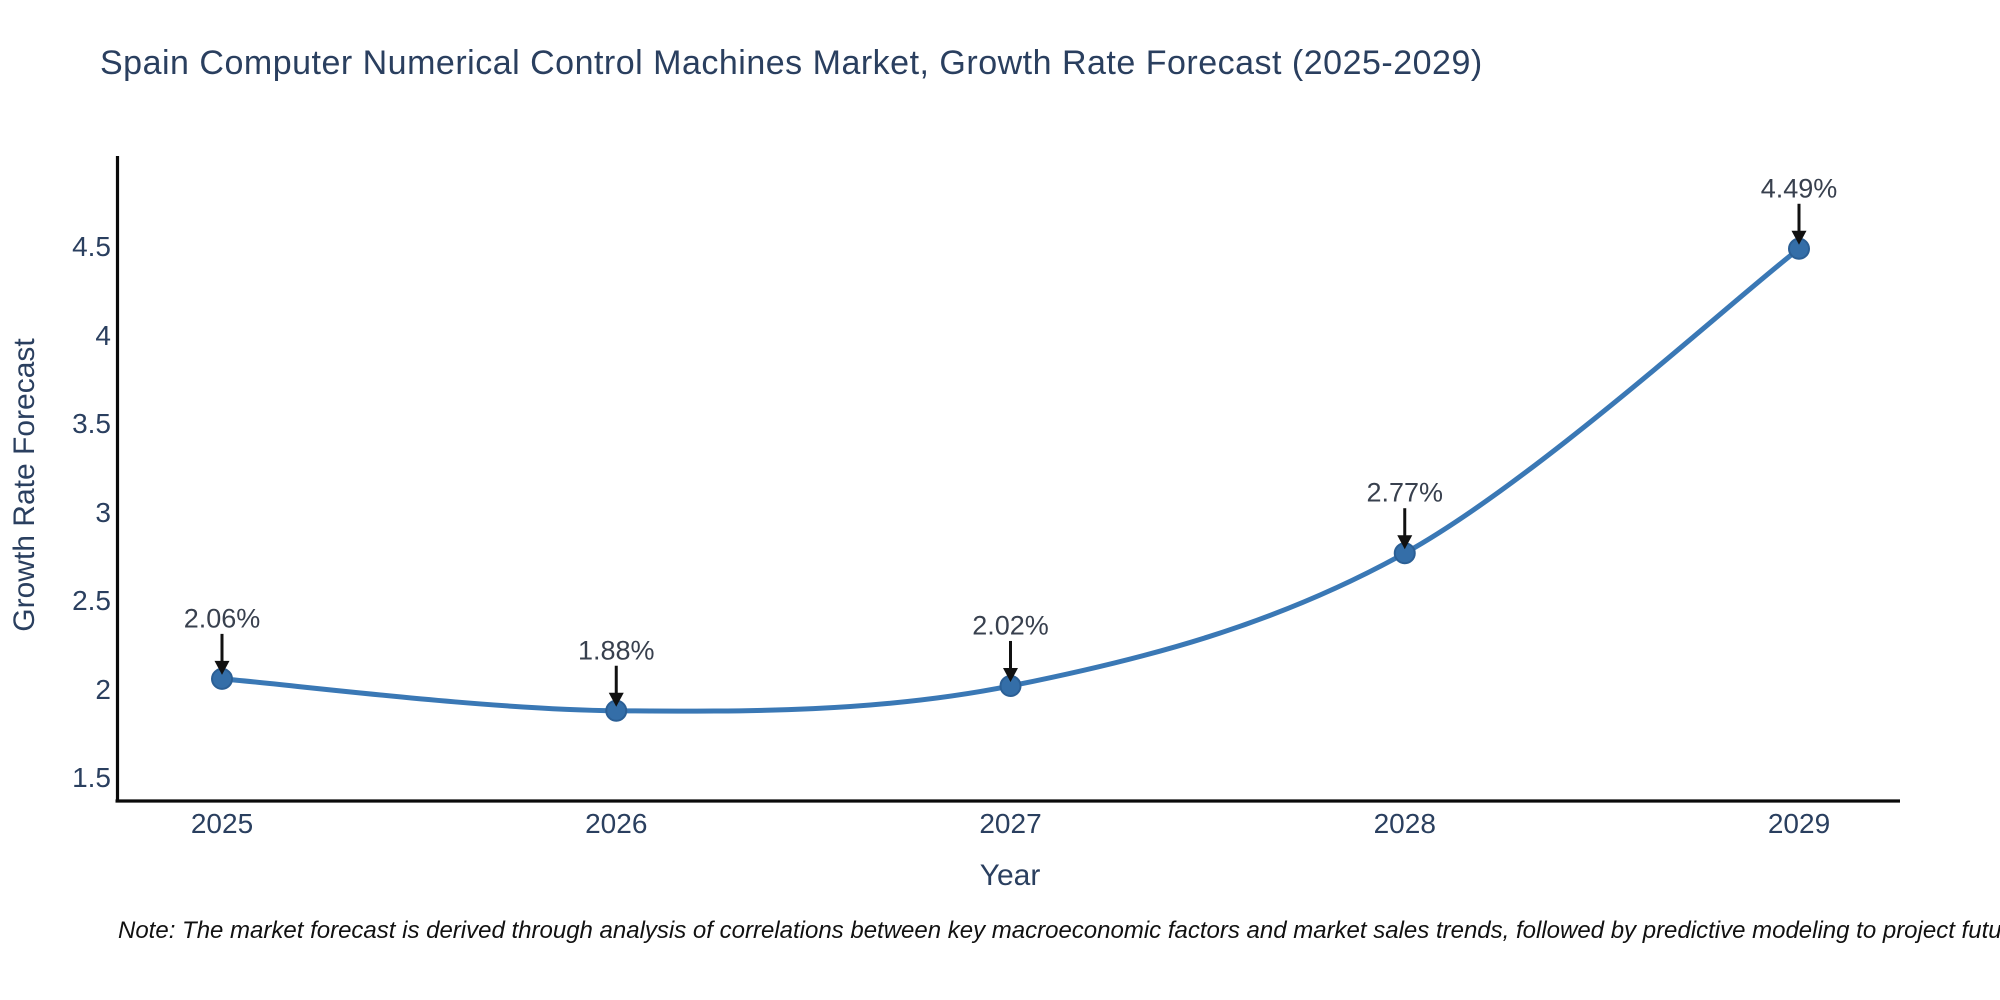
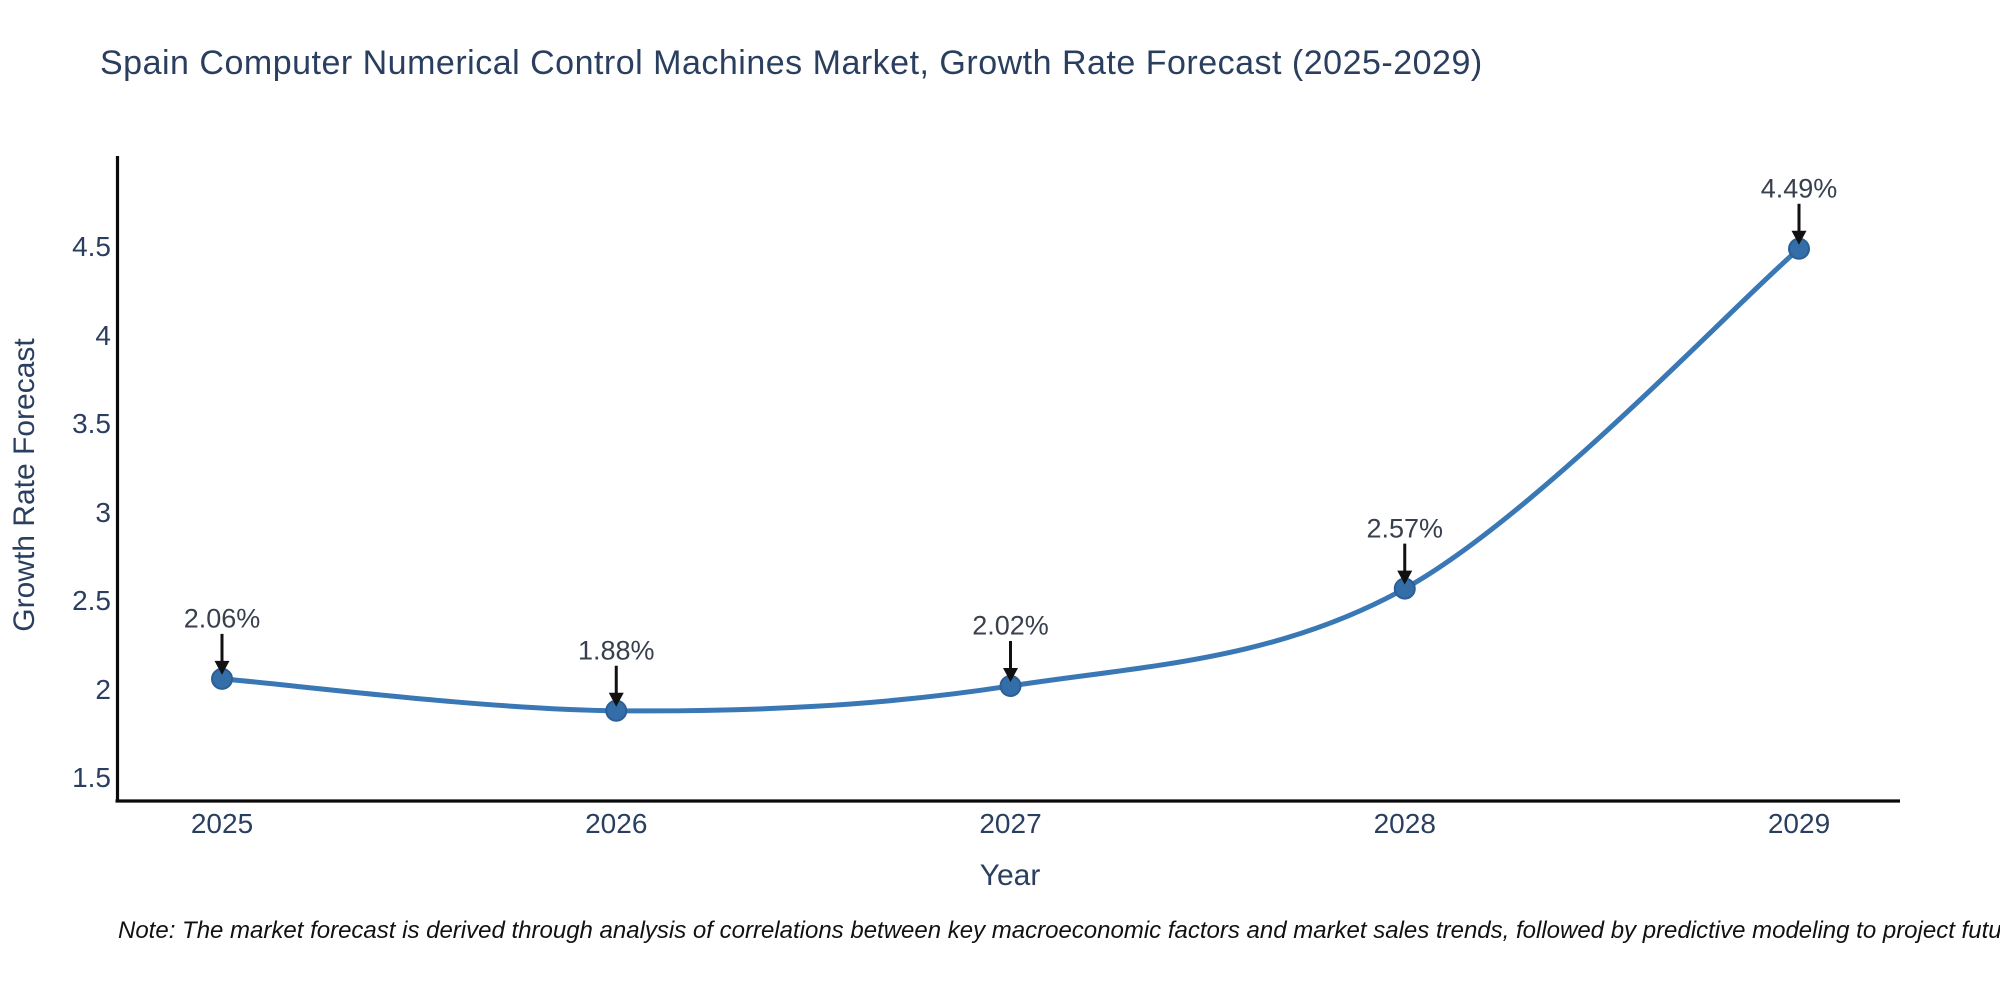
2028: 2.77% -> 2.57%
